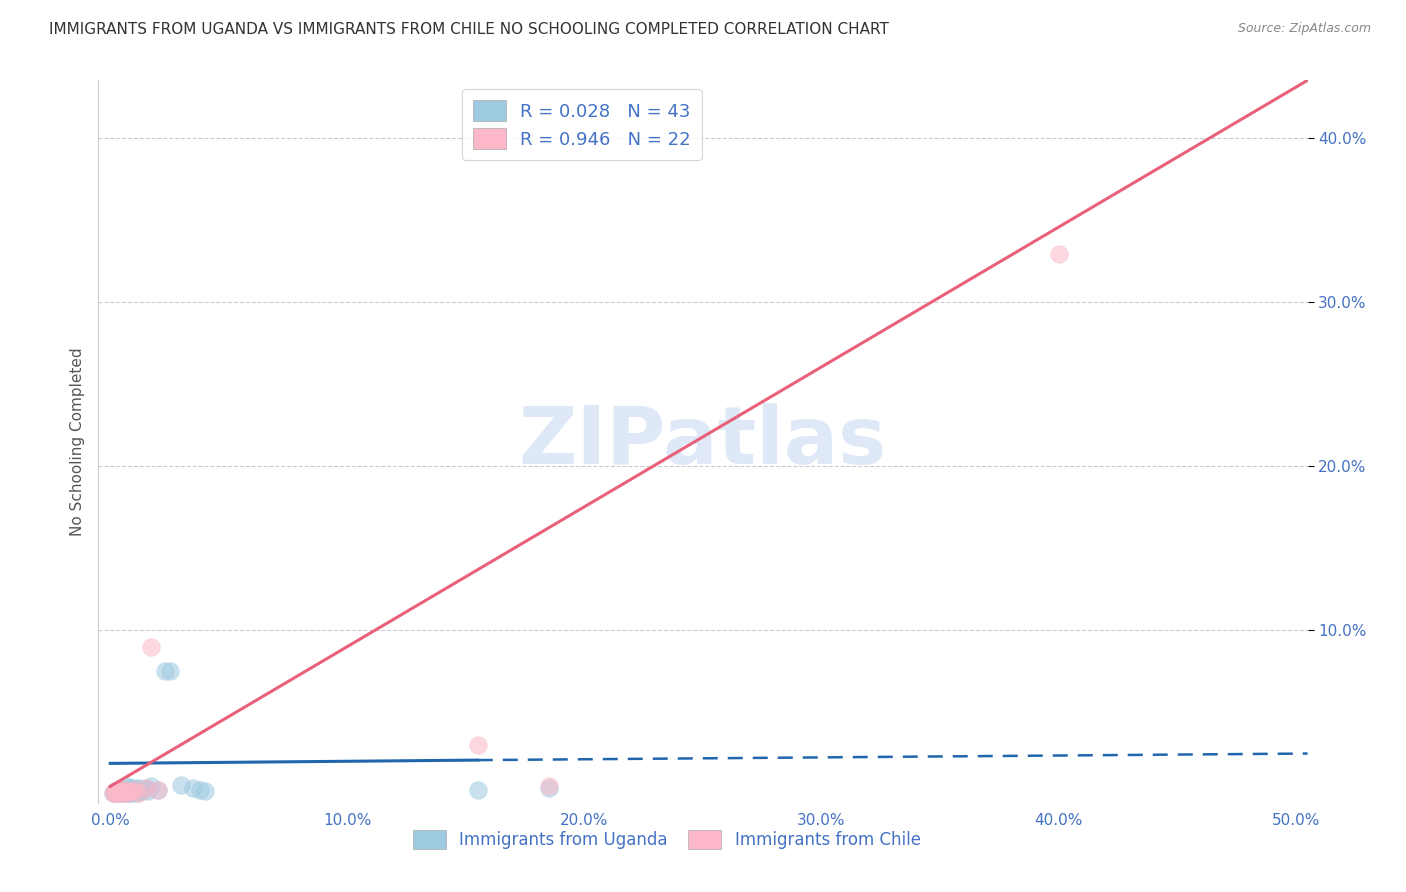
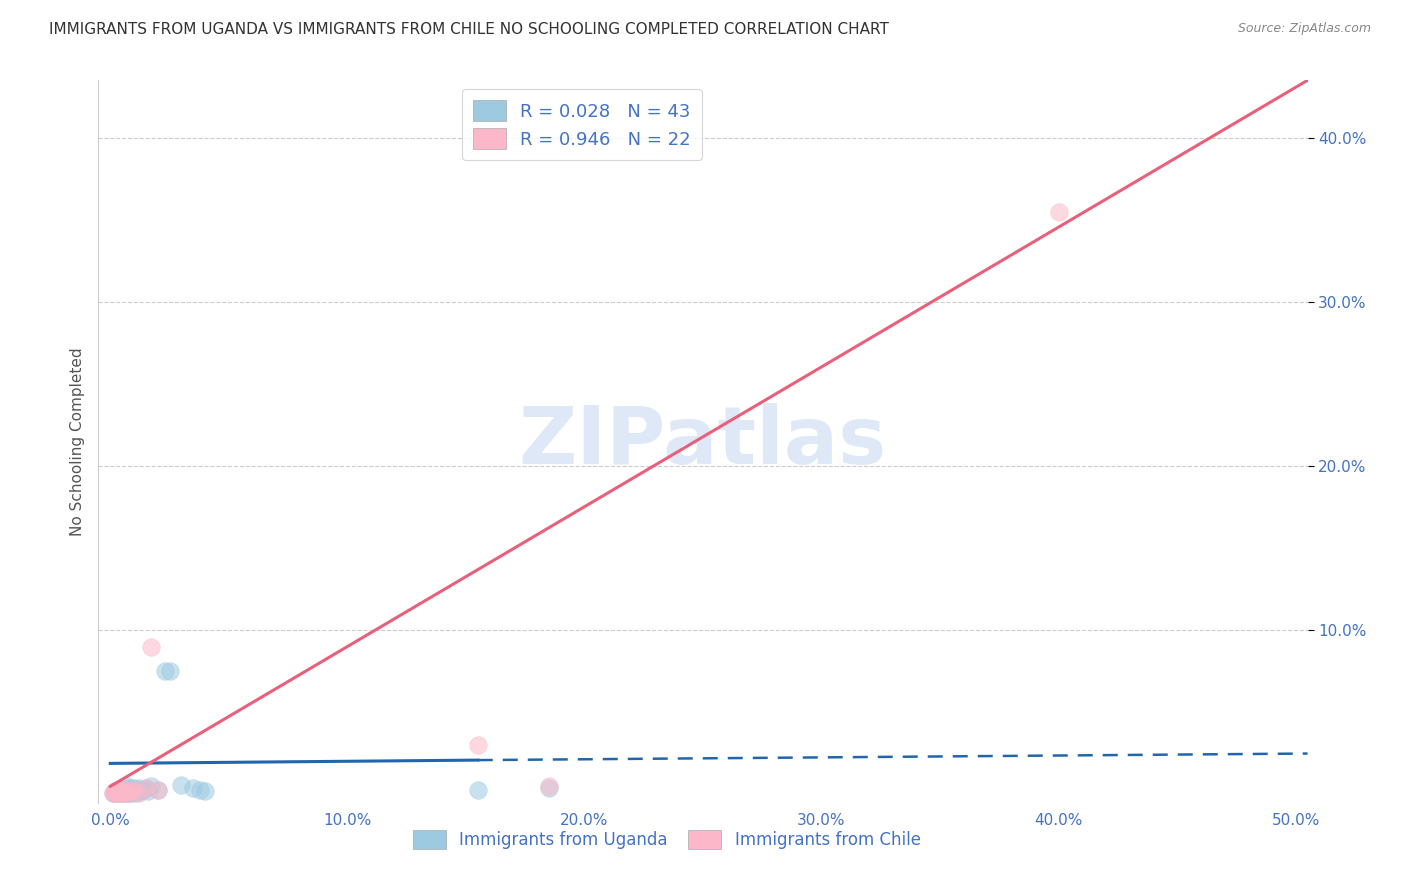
Immigrants from Chile/40.0%: 32.9% -> 35.5%
